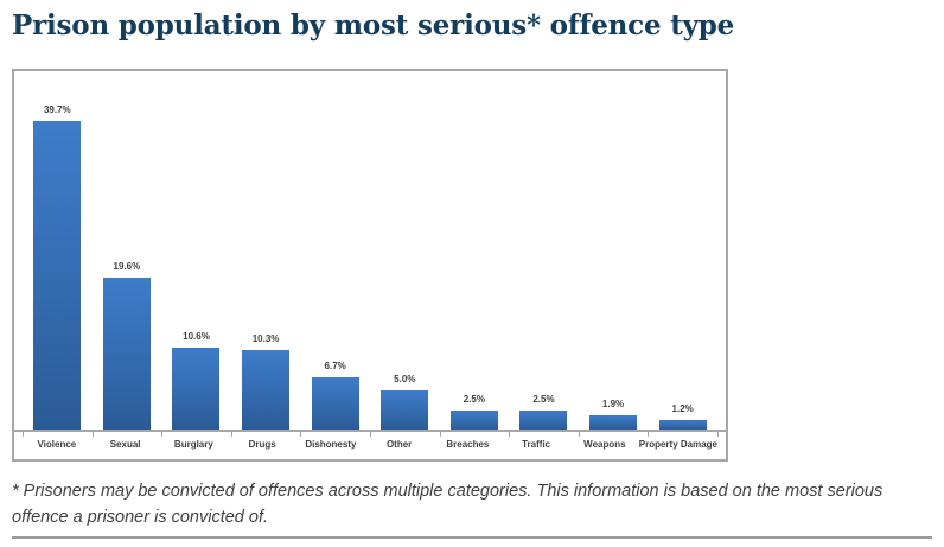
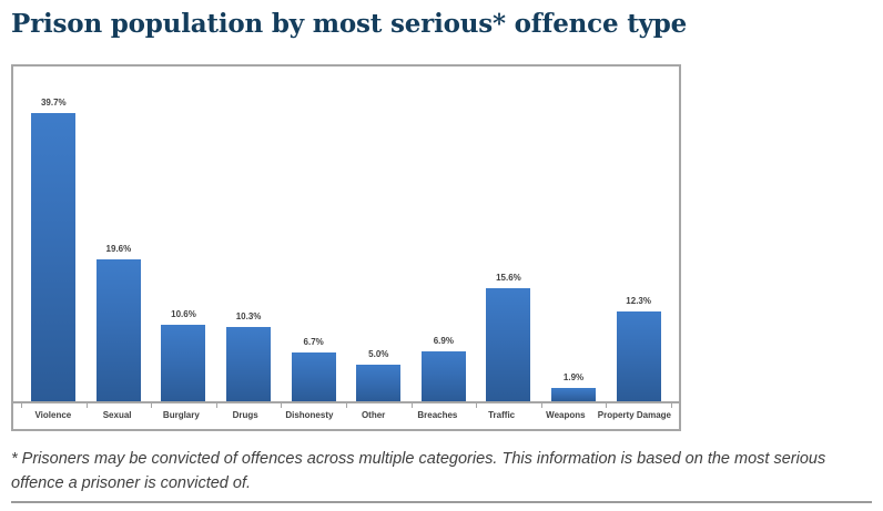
Breaches: 2.5% -> 6.9%
Traffic: 2.5% -> 15.6%
Property Damage: 1.2% -> 12.3%
